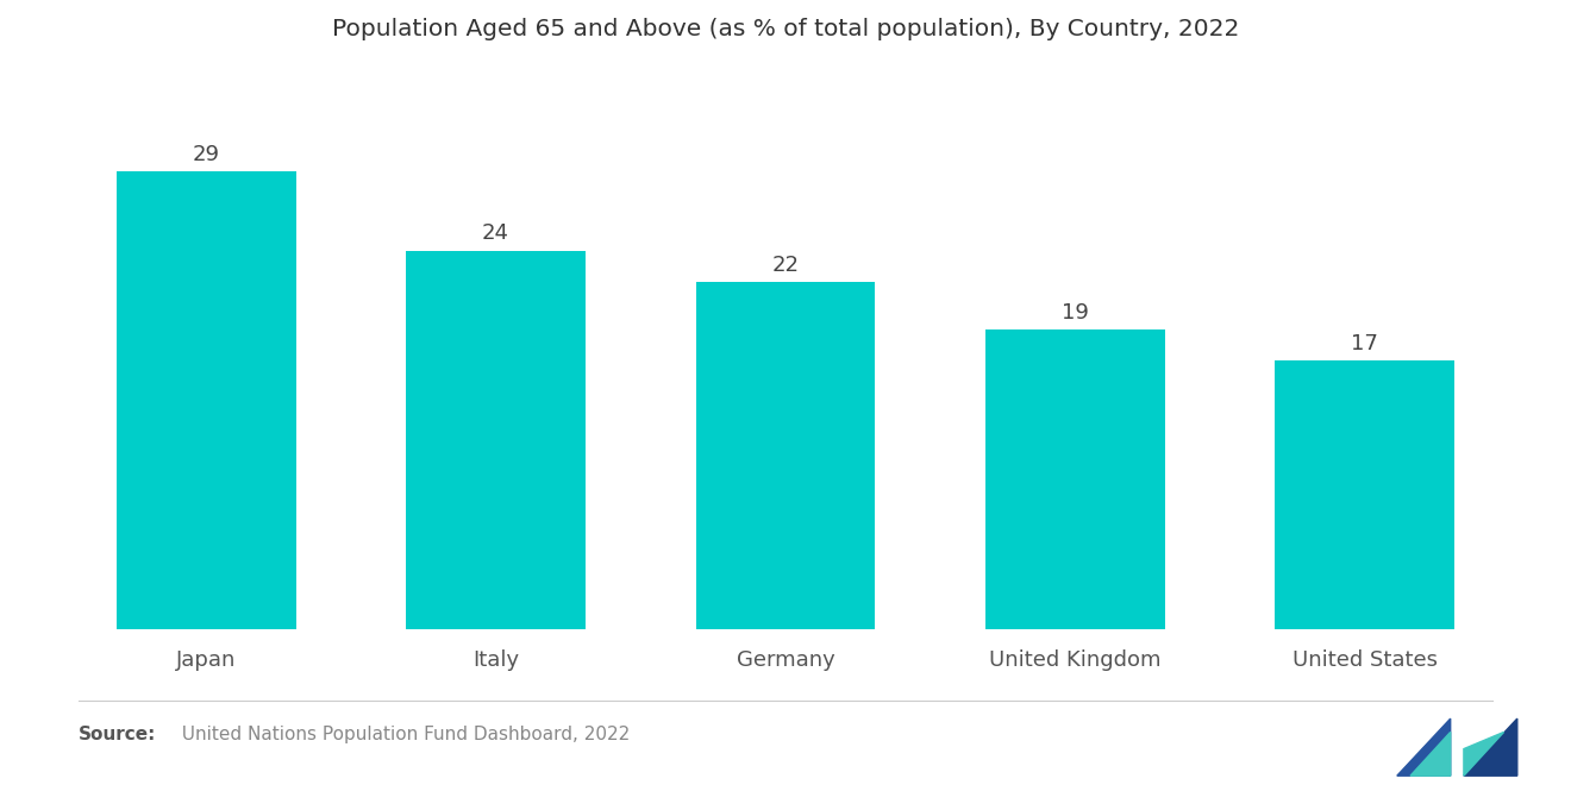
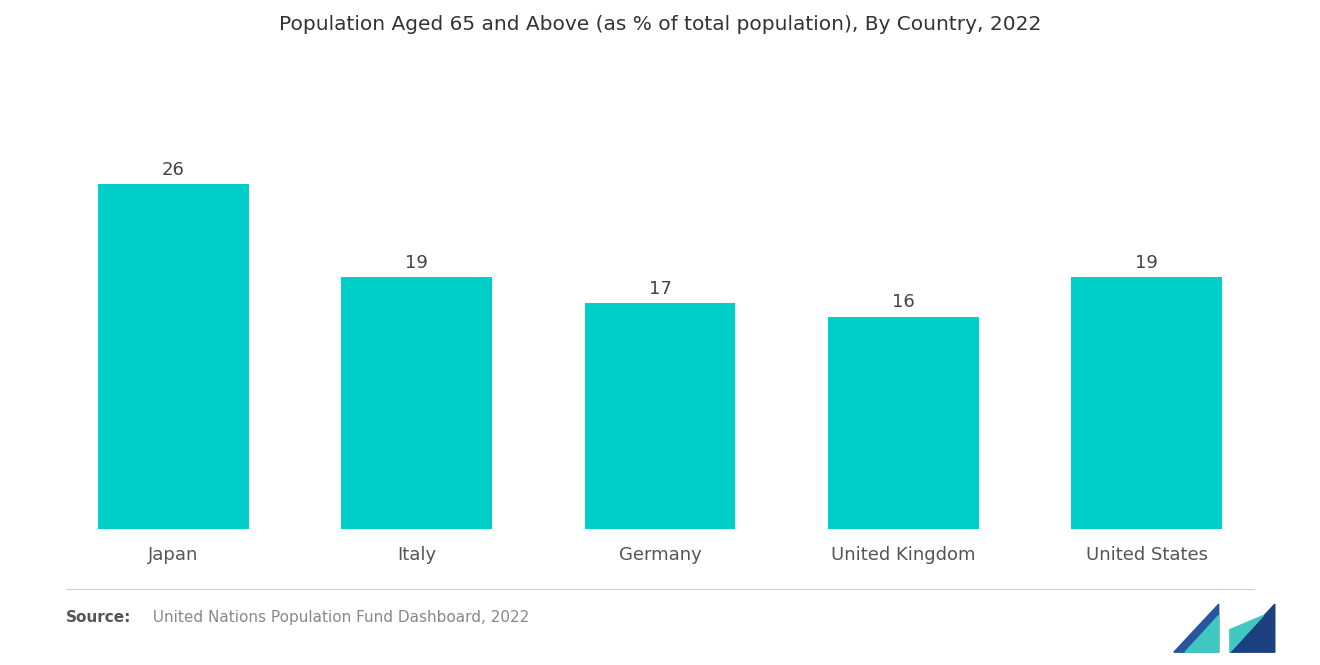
Japan: 29 -> 26
Italy: 24 -> 19
Germany: 22 -> 17
United Kingdom: 19 -> 16
United States: 17 -> 19
